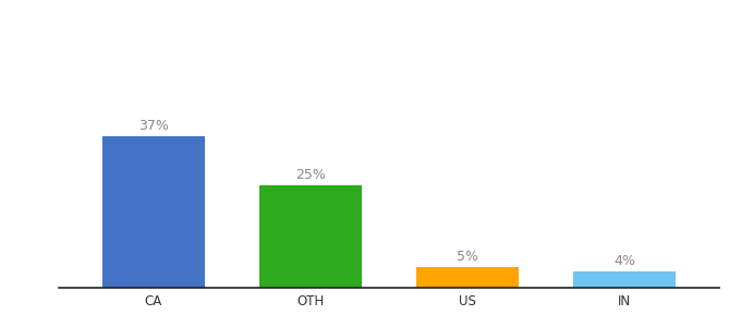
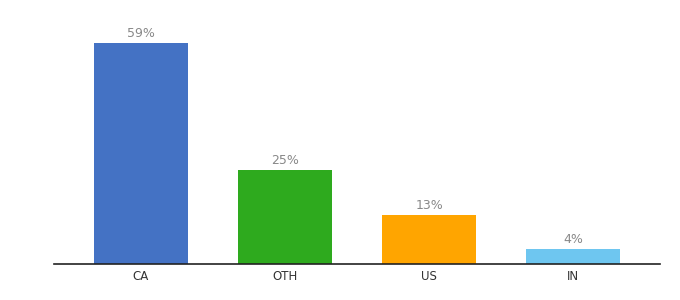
CA: 37% -> 59%
US: 5% -> 13%
